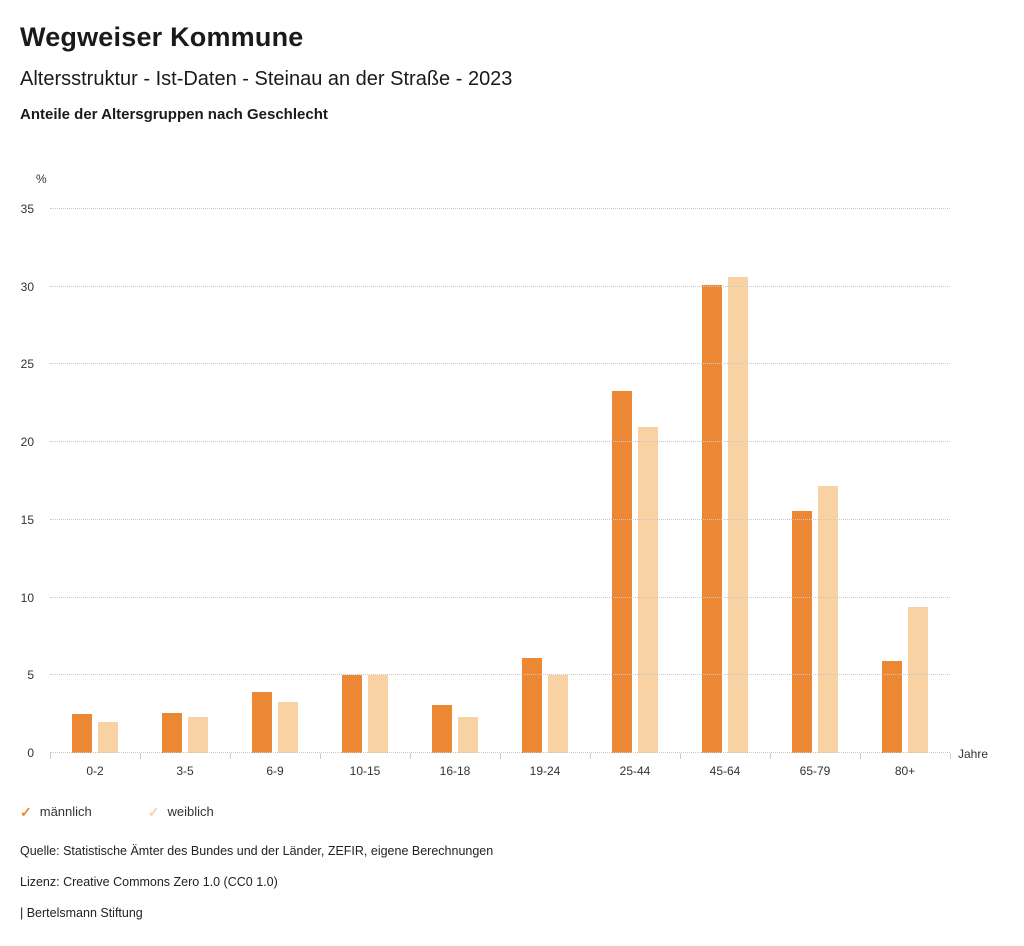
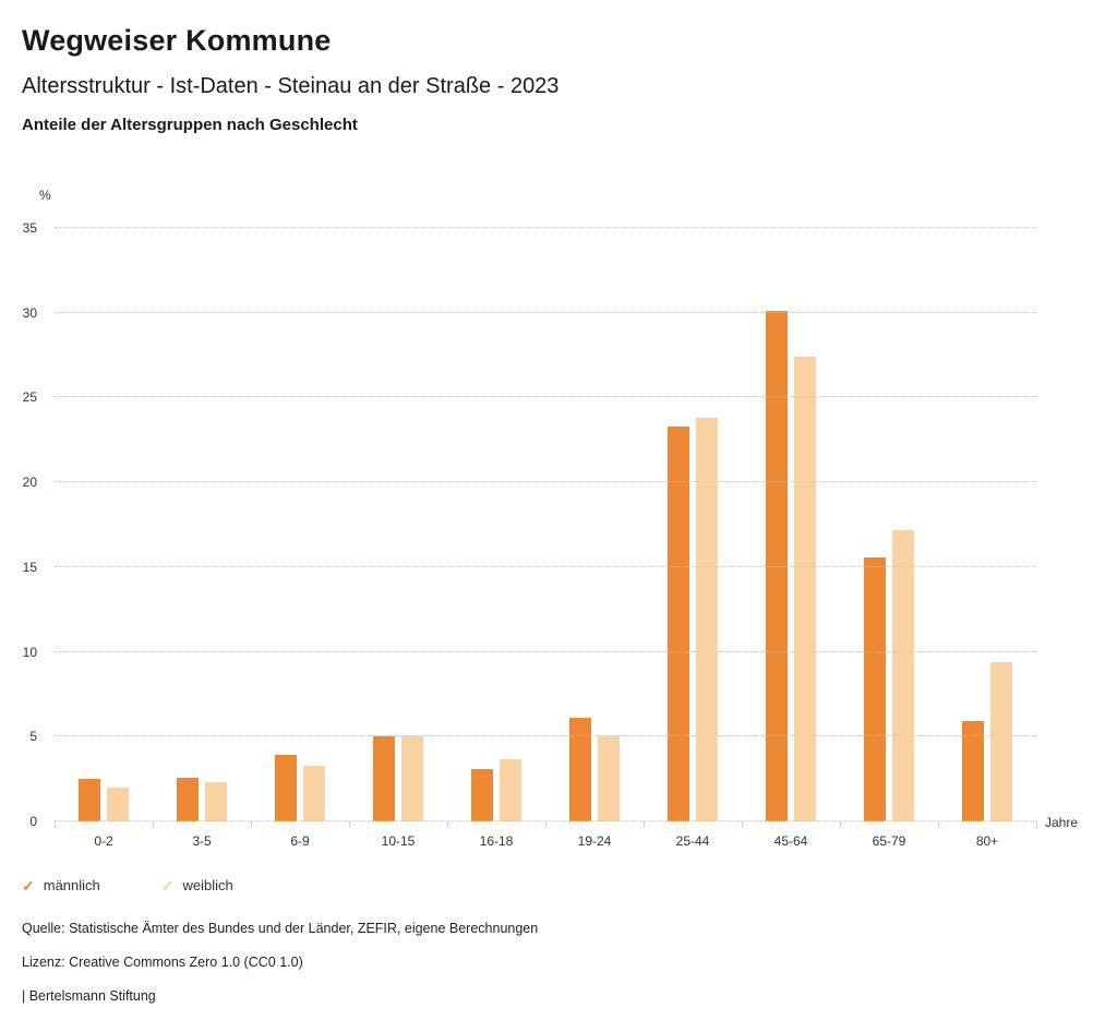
weiblich/16-18: 2.3 -> 3.7
weiblich/25-44: 21.0 -> 23.8
weiblich/45-64: 30.6 -> 27.4
